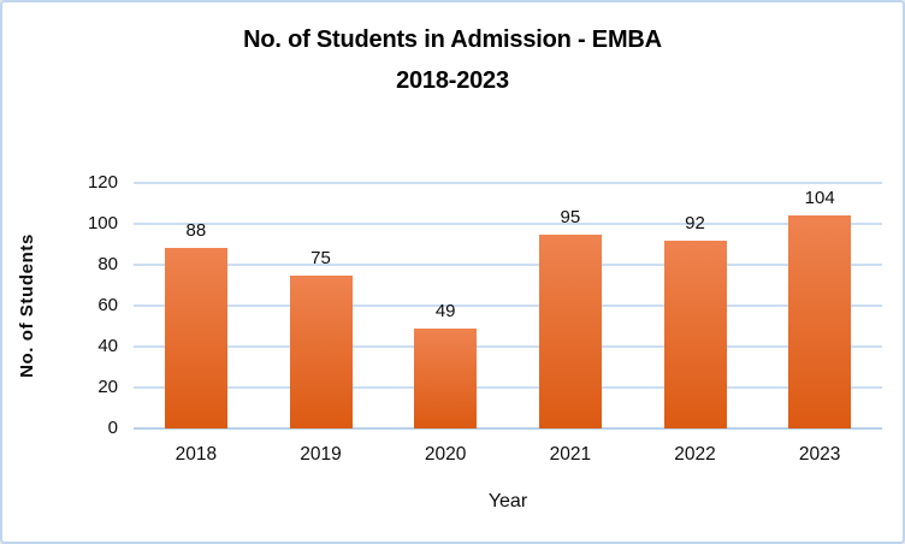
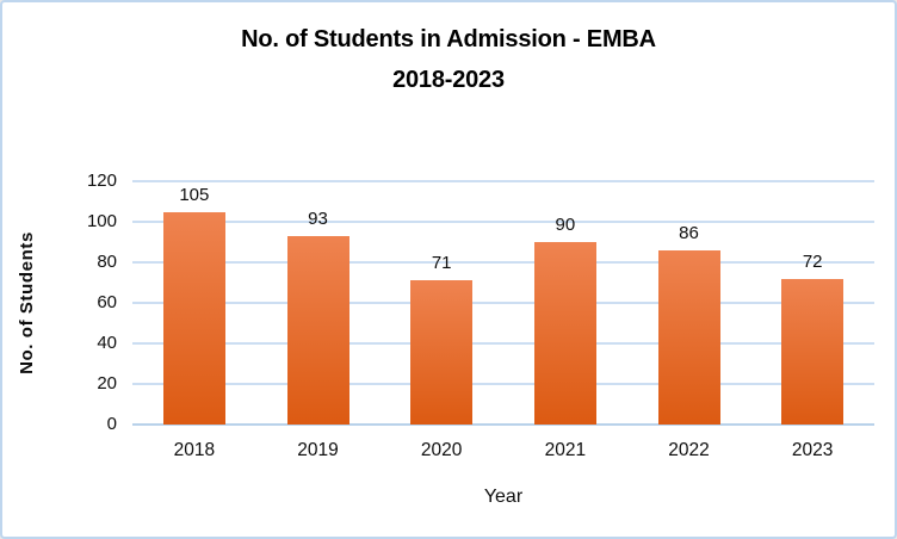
2018: 88 -> 105
2019: 75 -> 93
2020: 49 -> 71
2021: 95 -> 90
2022: 92 -> 86
2023: 104 -> 72
